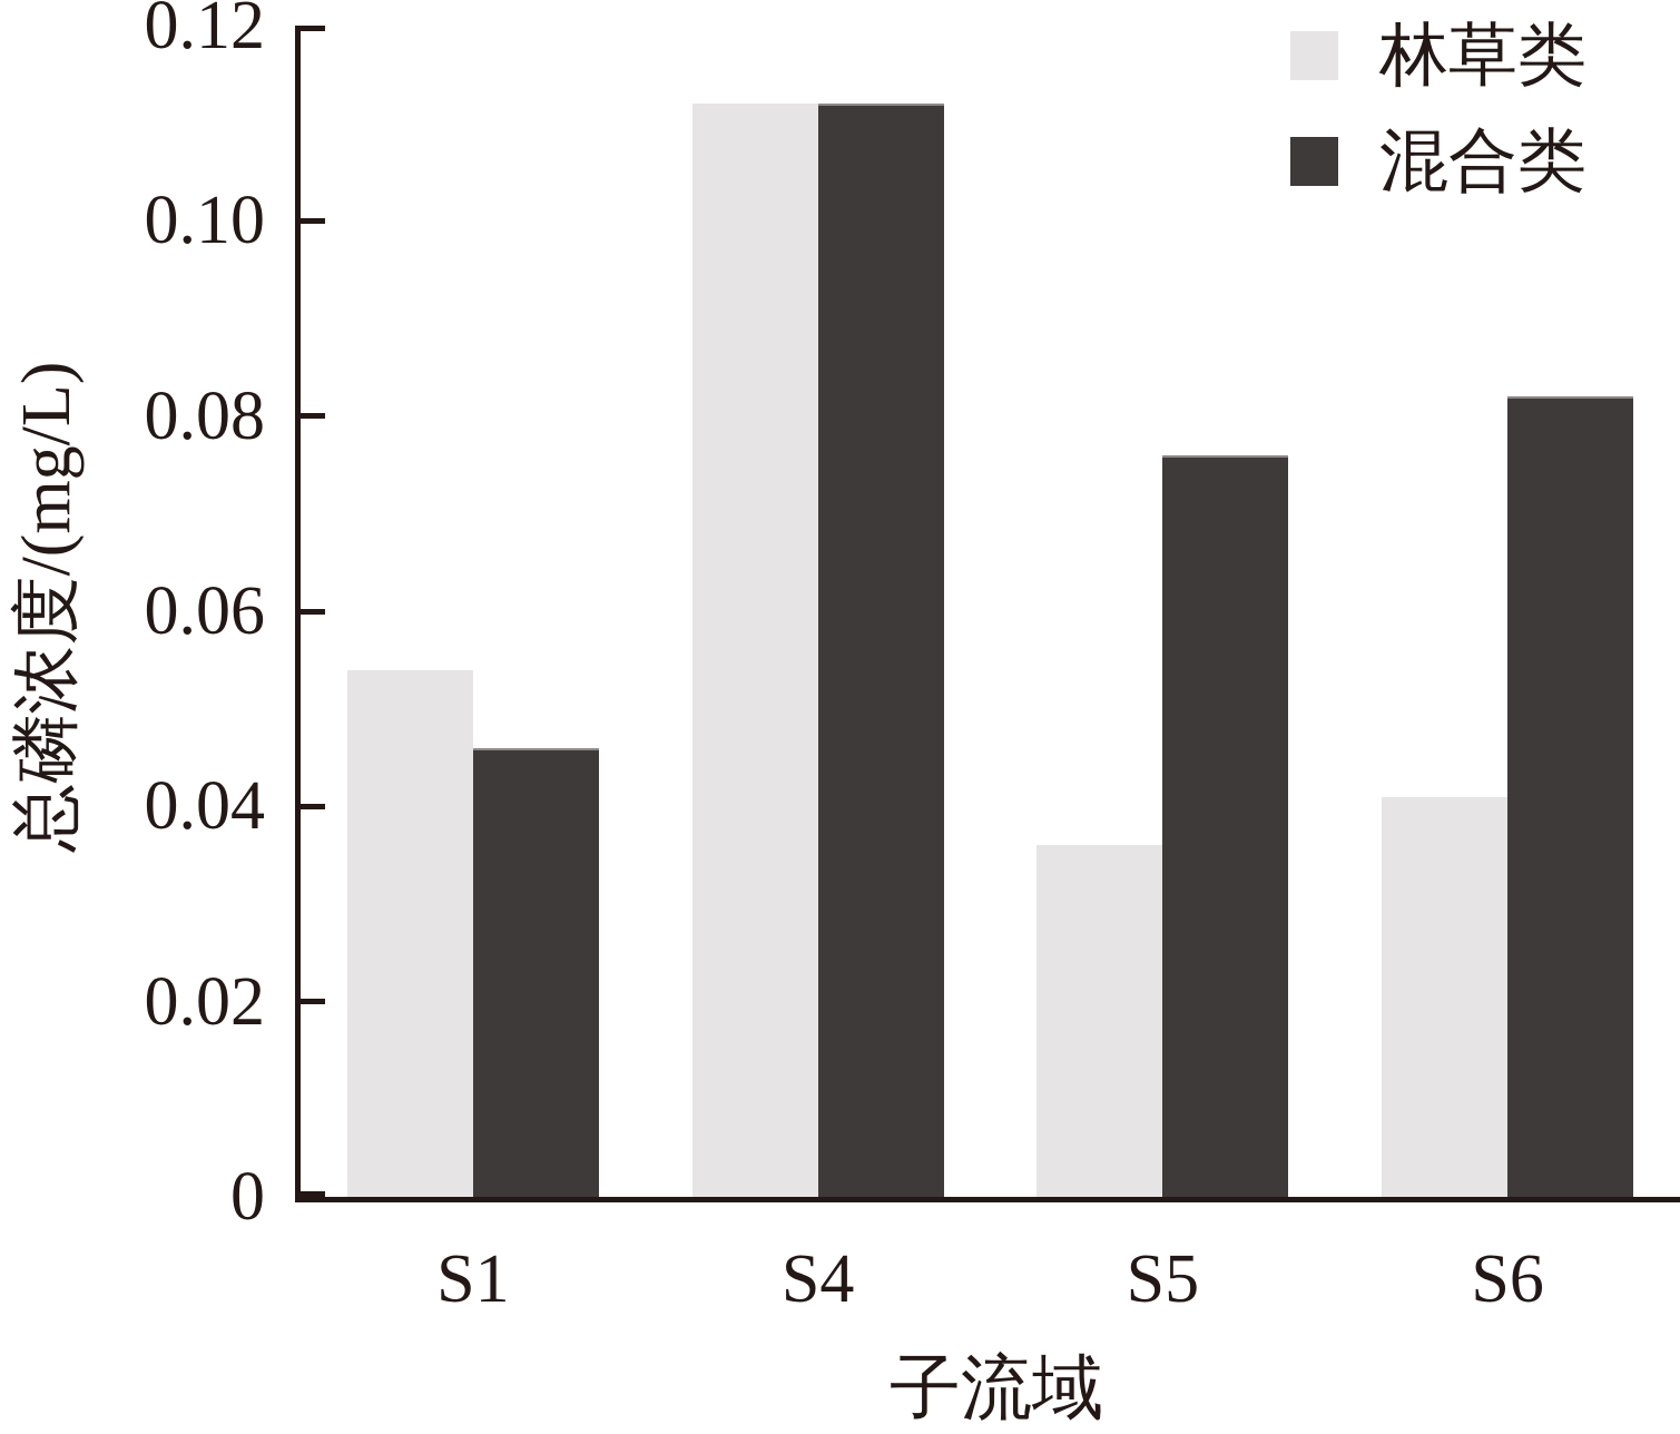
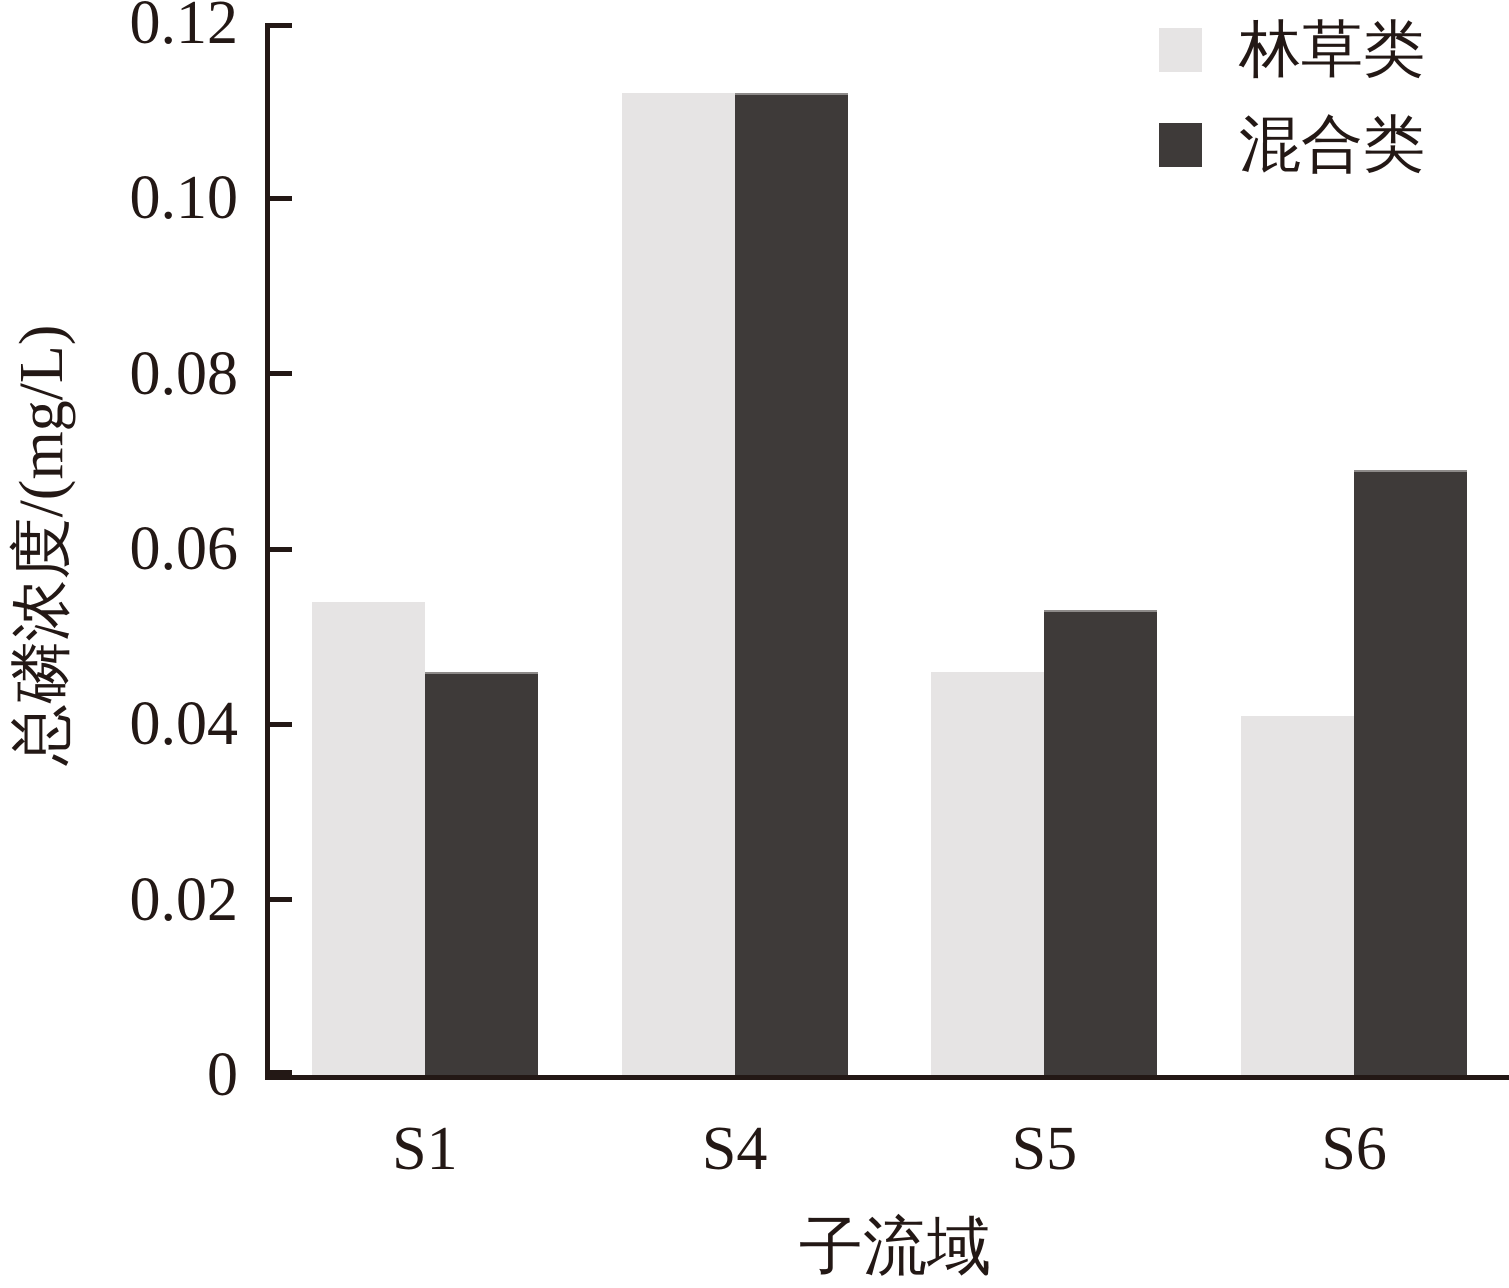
林草类/S5: 0.036 -> 0.046
混合类/S5: 0.076 -> 0.053
混合类/S6: 0.082 -> 0.069
